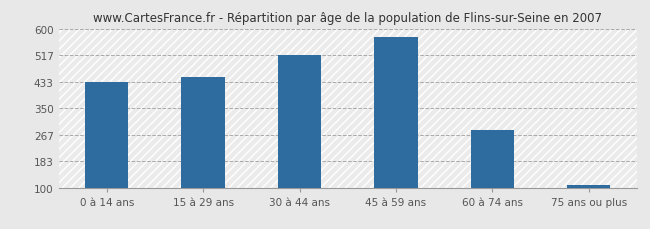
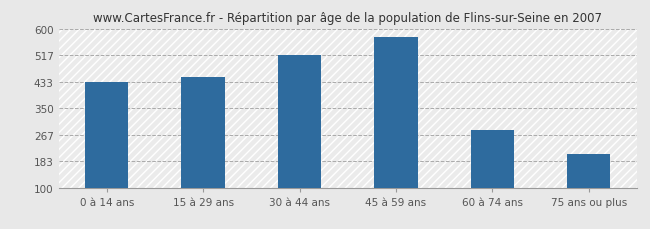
75 ans ou plus: 107 -> 205
